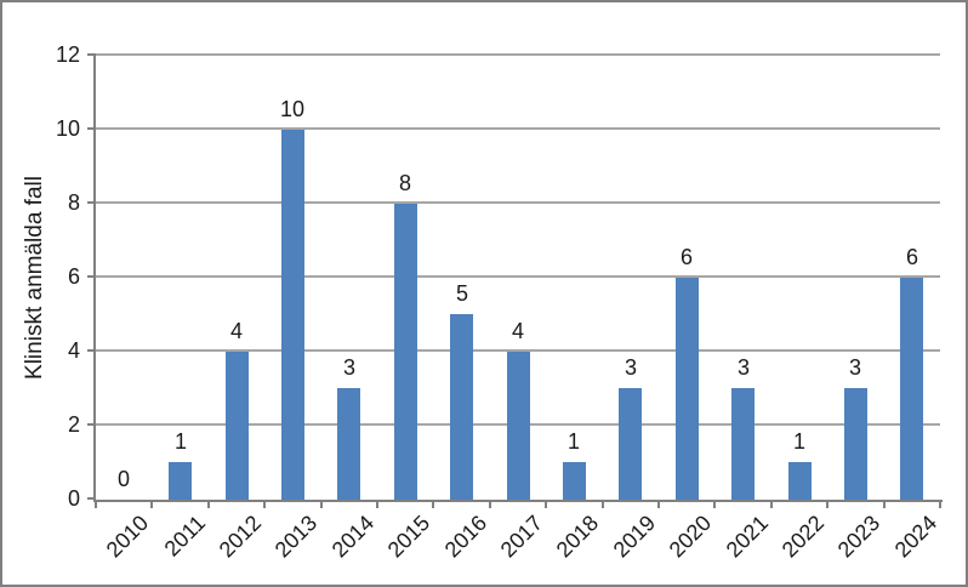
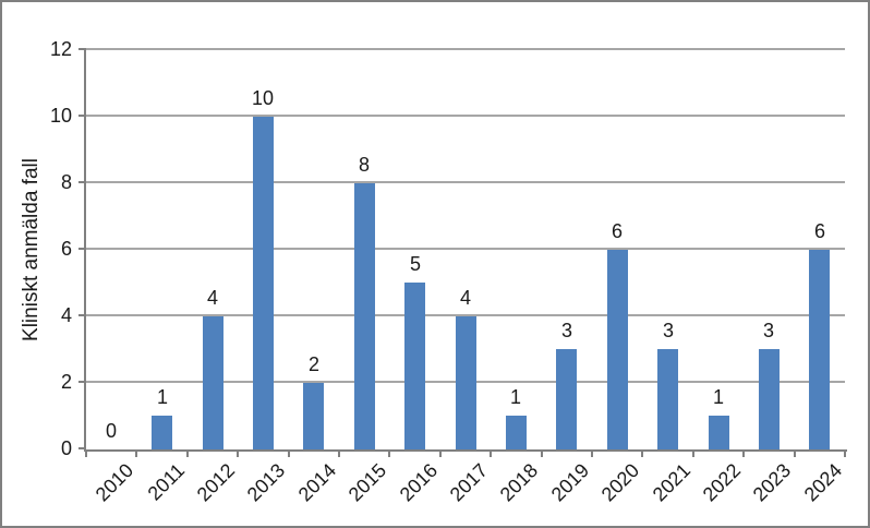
2014: 3 -> 2
